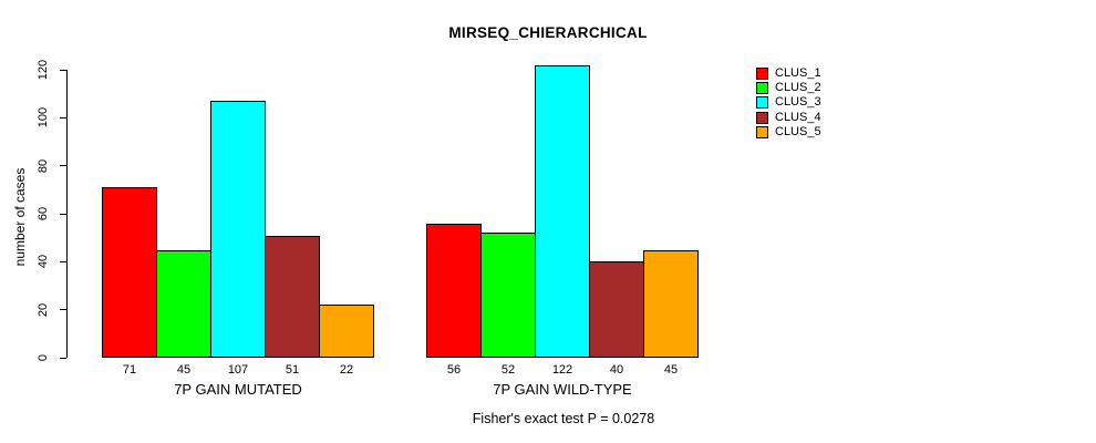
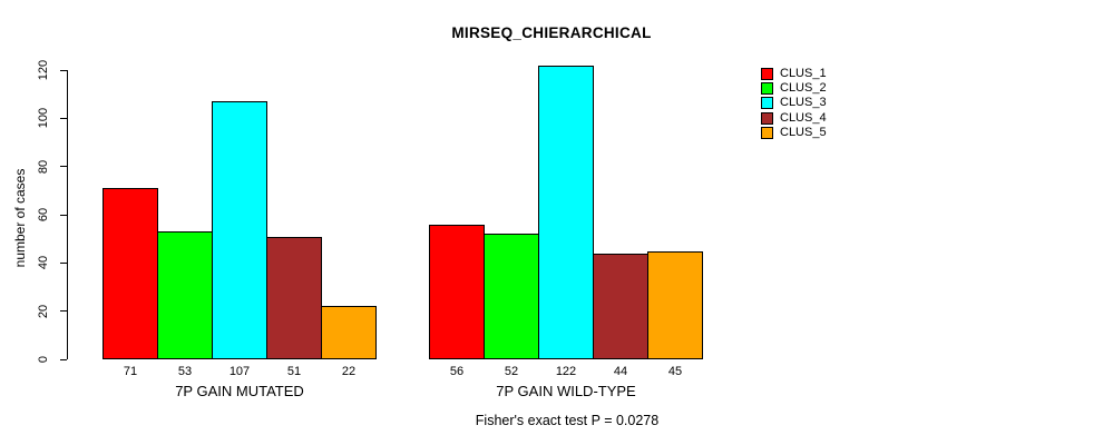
CLUS_2/7P GAIN MUTATED: 45 -> 53
CLUS_4/7P GAIN WILD-TYPE: 40 -> 44
